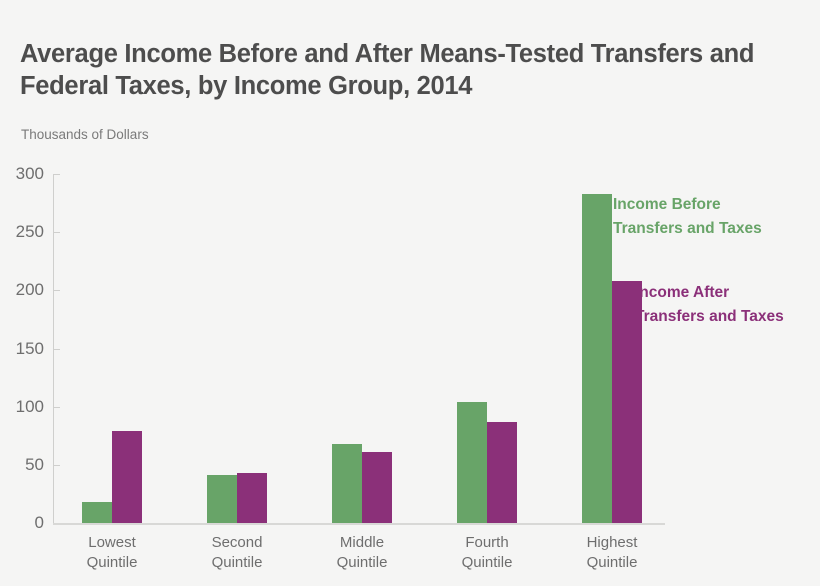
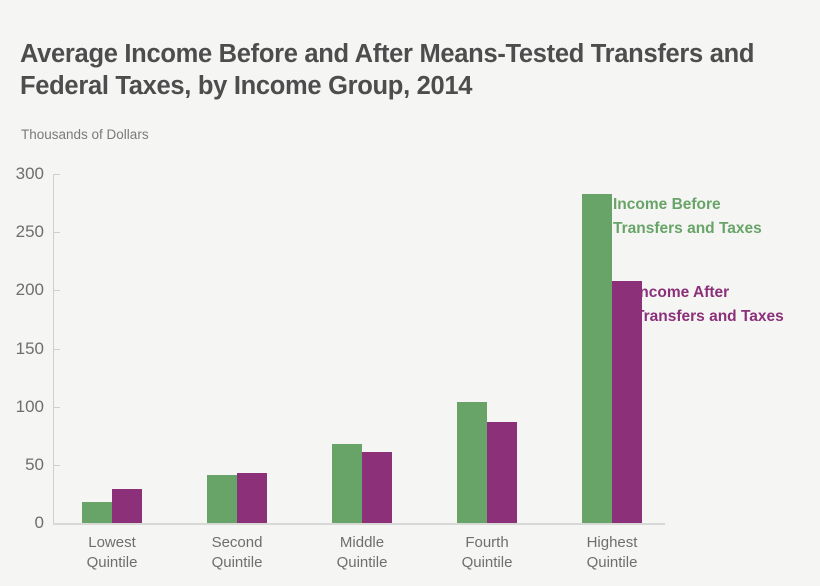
Income After Transfers and Taxes/Lowest Quintile: 79 -> 29
